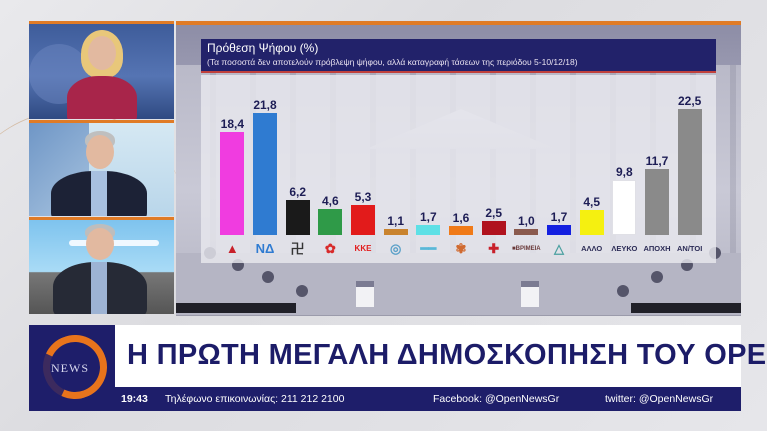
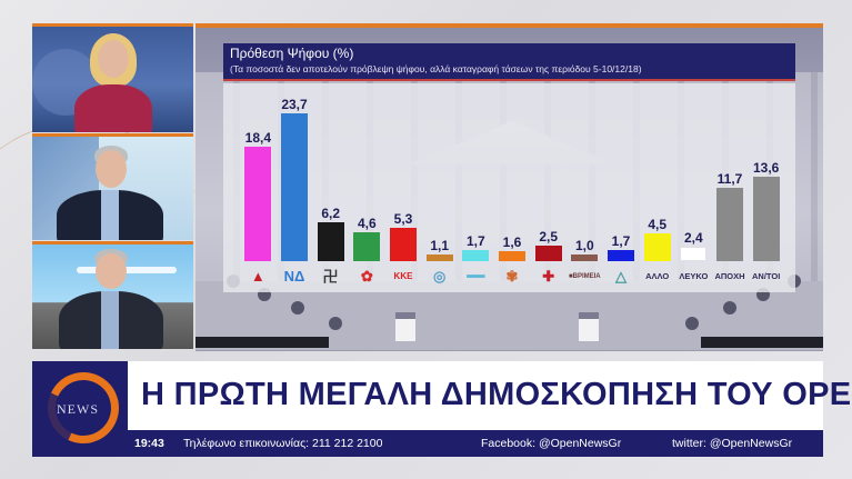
ΝΔ: 21,8 -> 23,7
ΛΕΥΚΟ: 9,8 -> 2,4
ΑΝ/ΤΟΙ: 22,5 -> 13,6
